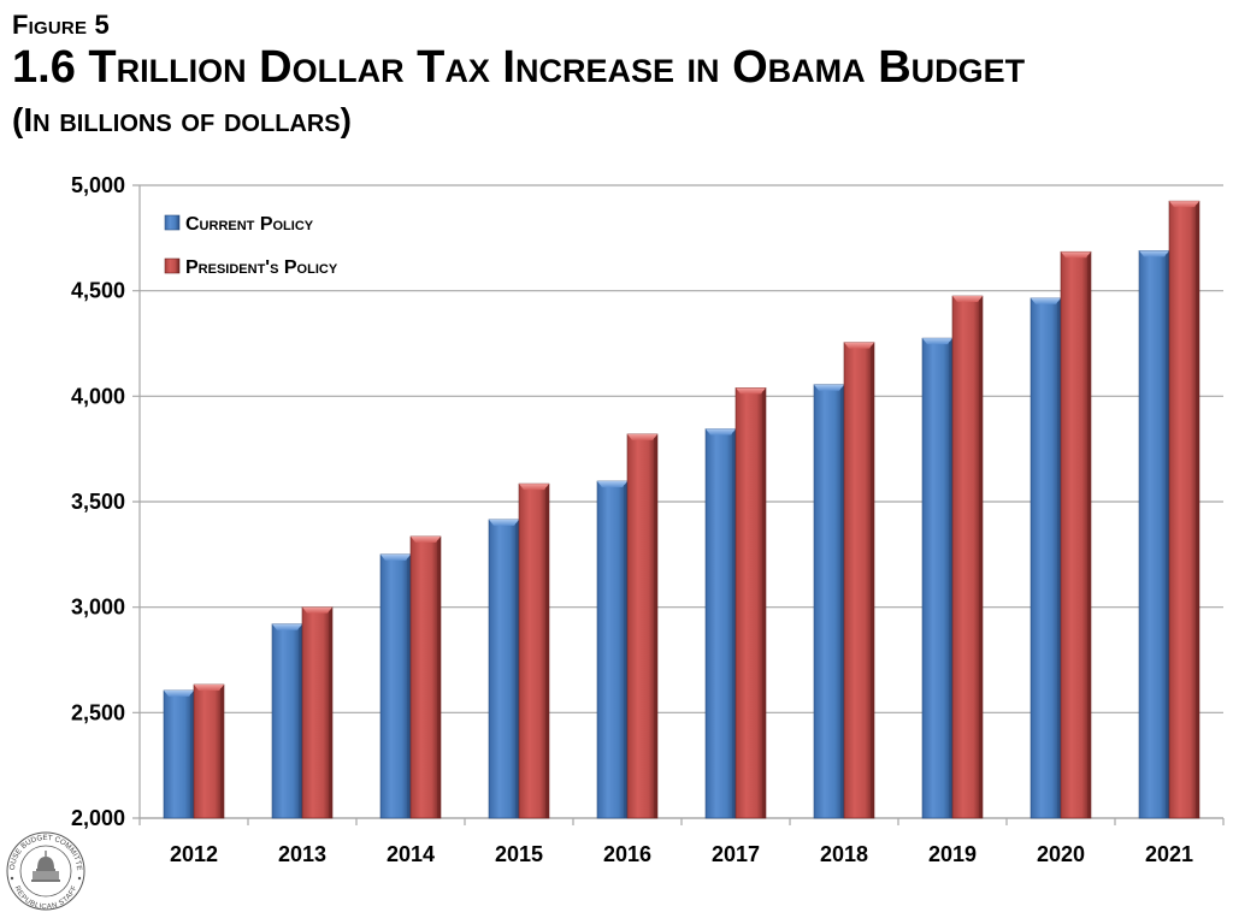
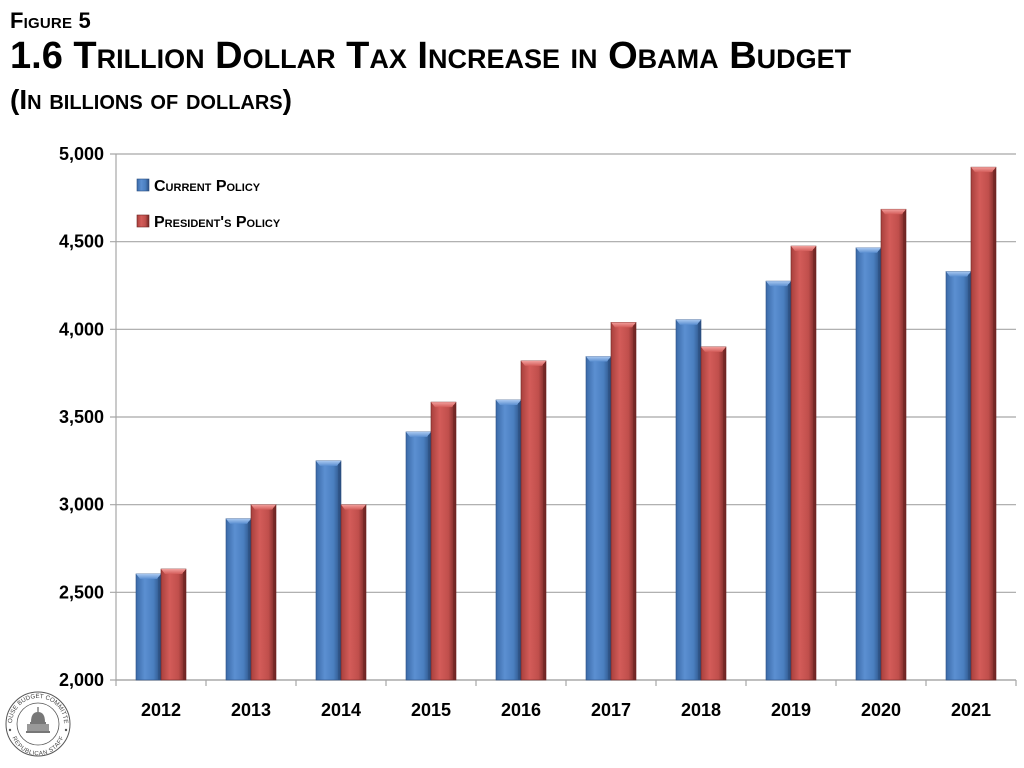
President's Policy/2014: 3340 -> 3000
President's Policy/2018: 4260 -> 3900
Current Policy/2021: 4690 -> 4330
